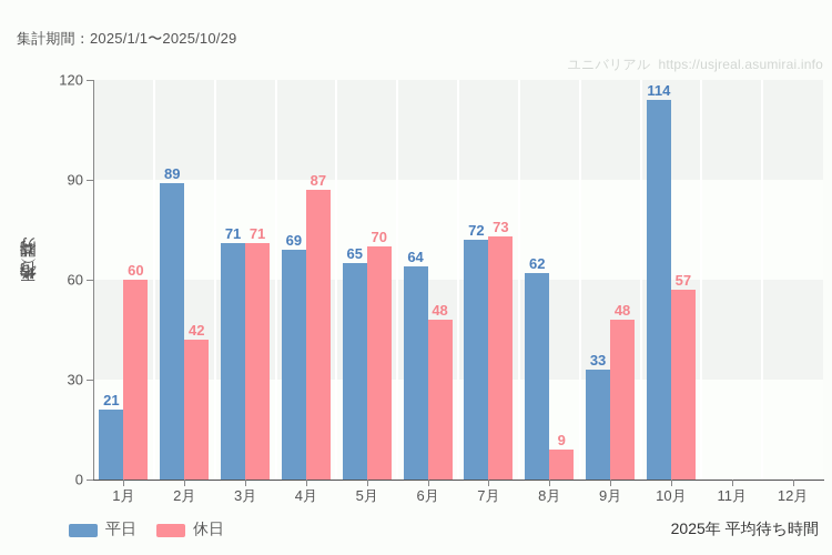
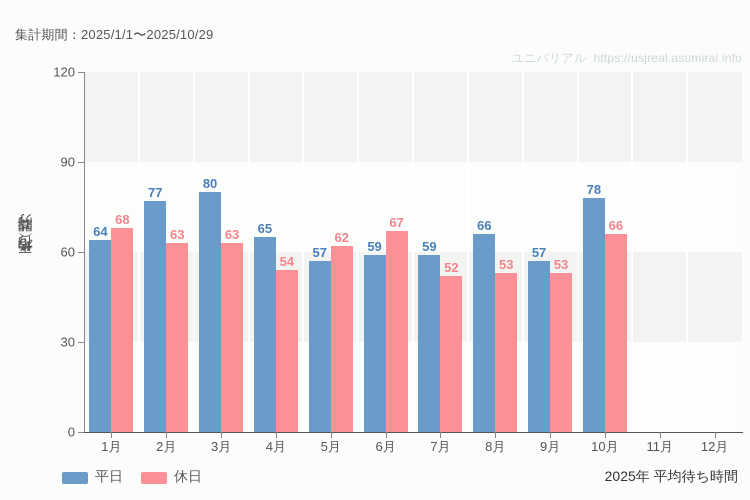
平日/1月: 21 -> 64
休日/1月: 60 -> 68
平日/2月: 89 -> 77
休日/2月: 42 -> 63
平日/3月: 71 -> 80
休日/3月: 71 -> 63
平日/4月: 69 -> 65
休日/4月: 87 -> 54
平日/5月: 65 -> 57
休日/5月: 70 -> 62
平日/6月: 64 -> 59
休日/6月: 48 -> 67
平日/7月: 72 -> 59
休日/7月: 73 -> 52
平日/8月: 62 -> 66
休日/8月: 9 -> 53
平日/9月: 33 -> 57
休日/9月: 48 -> 53
平日/10月: 114 -> 78
休日/10月: 57 -> 66
